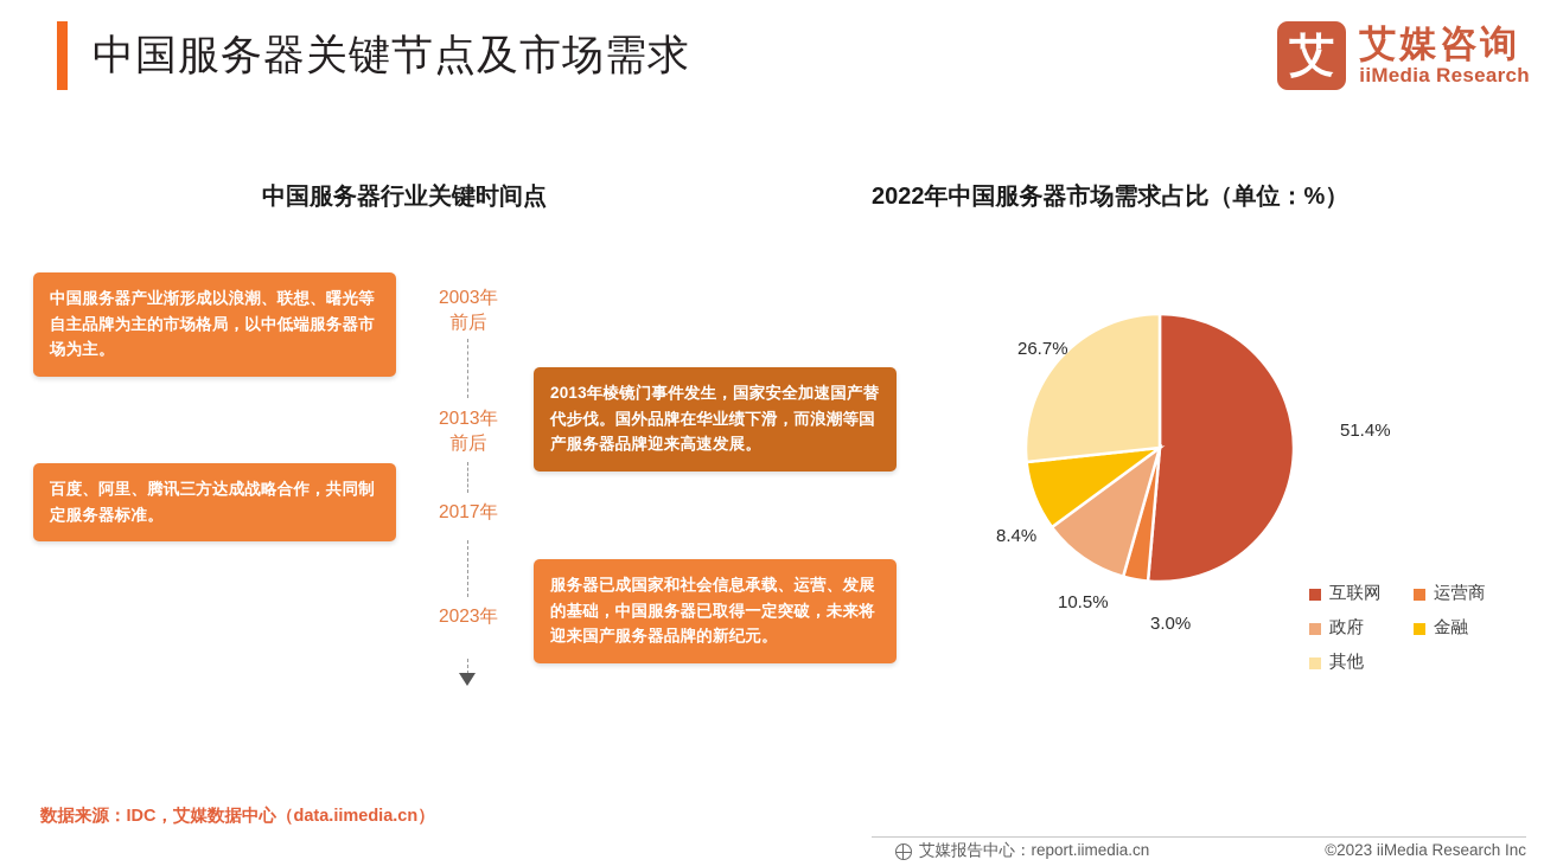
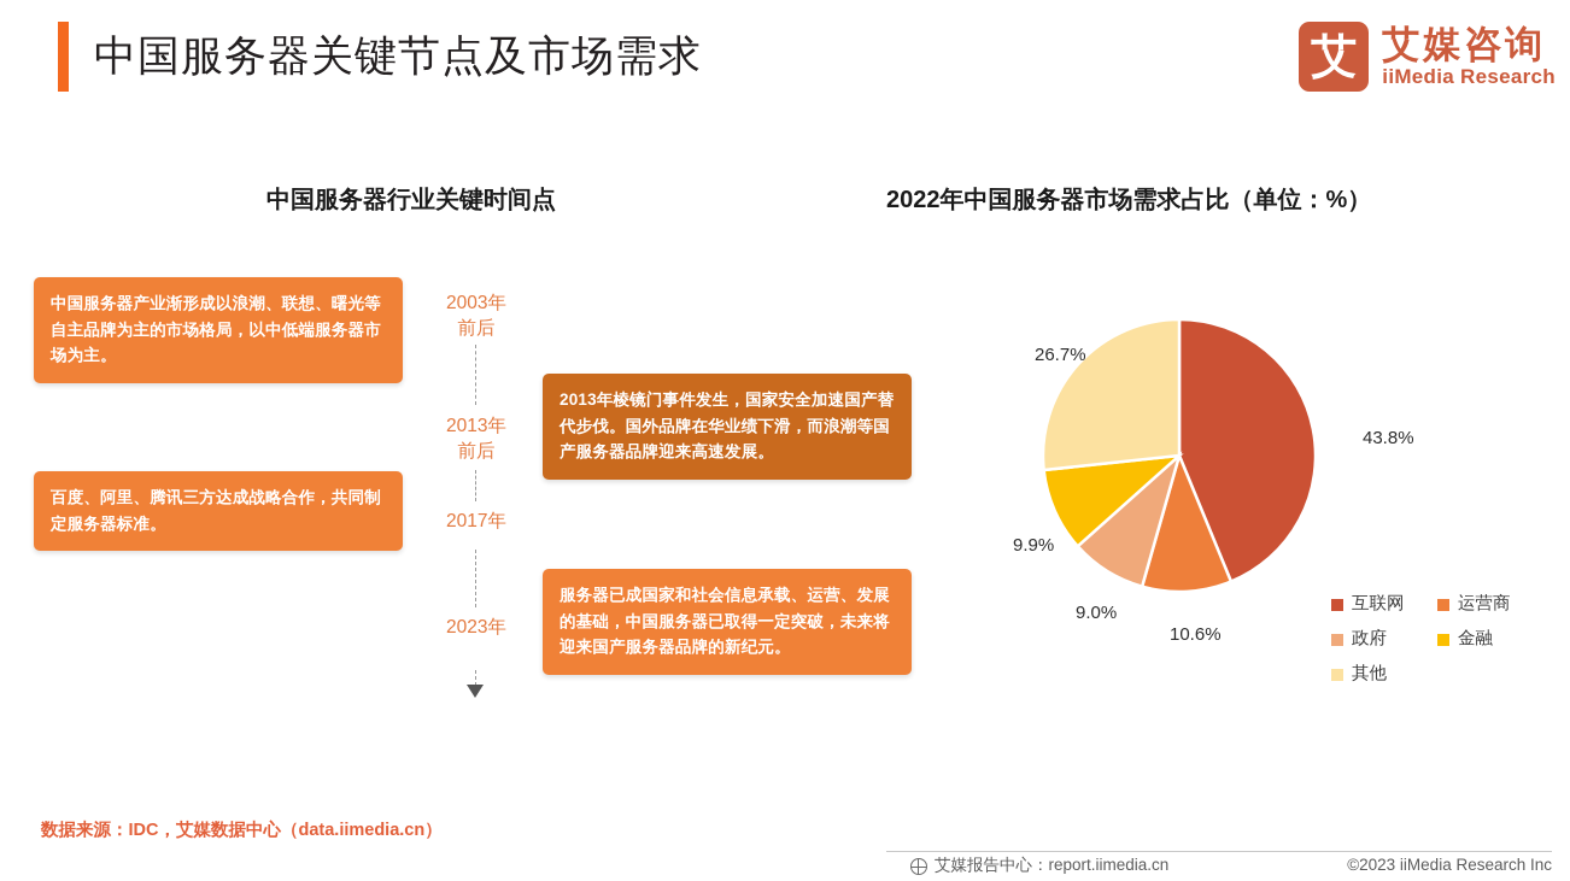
互联网: 51.4% -> 43.8%
运营商: 3.0% -> 10.6%
政府: 10.5% -> 9.0%
金融: 8.4% -> 9.9%
